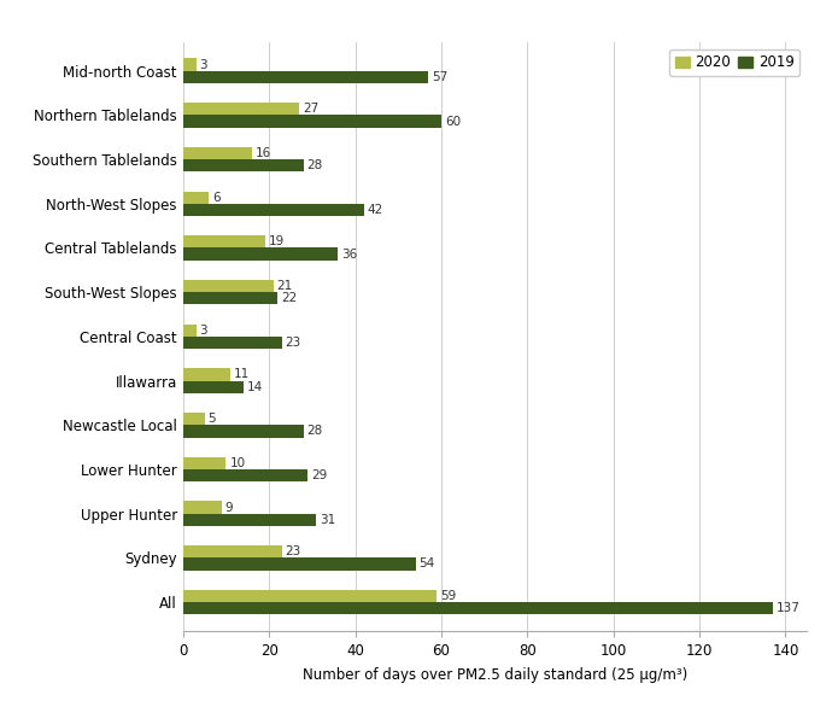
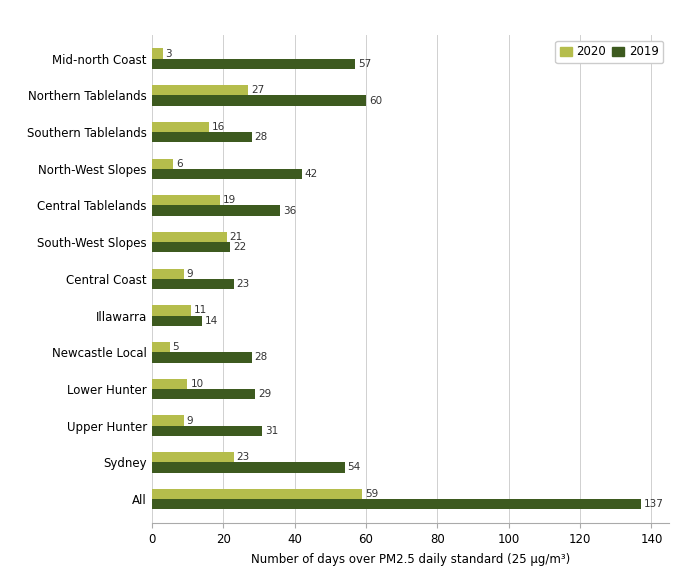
2020/Central Coast: 3 -> 9
